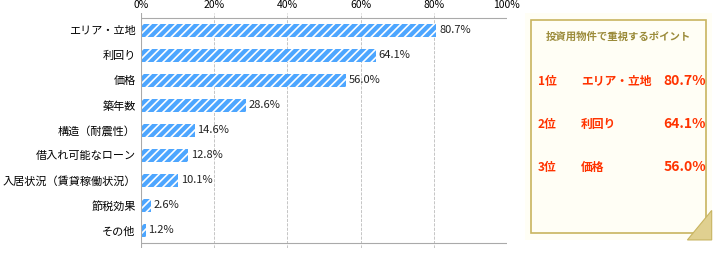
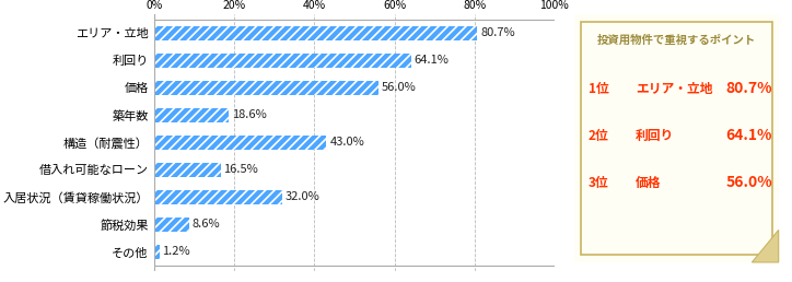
築年数: 28.6% -> 18.6%
構造（耐震性）: 14.6% -> 43.0%
借入れ可能なローン: 12.8% -> 16.5%
入居状況（賃貸稼働状況）: 10.1% -> 32.0%
節税効果: 2.6% -> 8.6%
